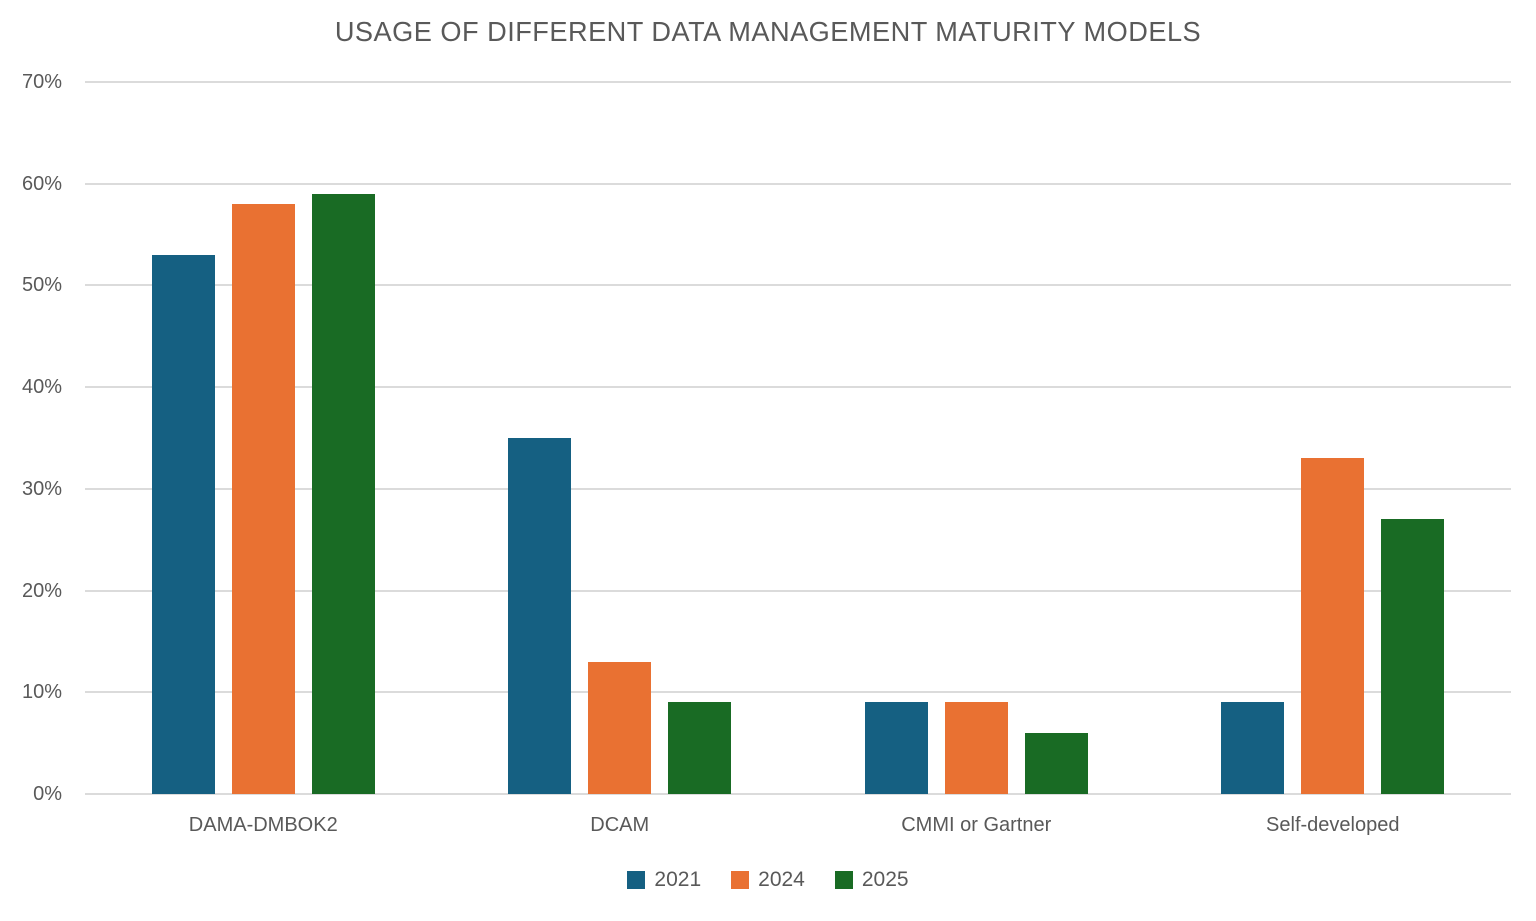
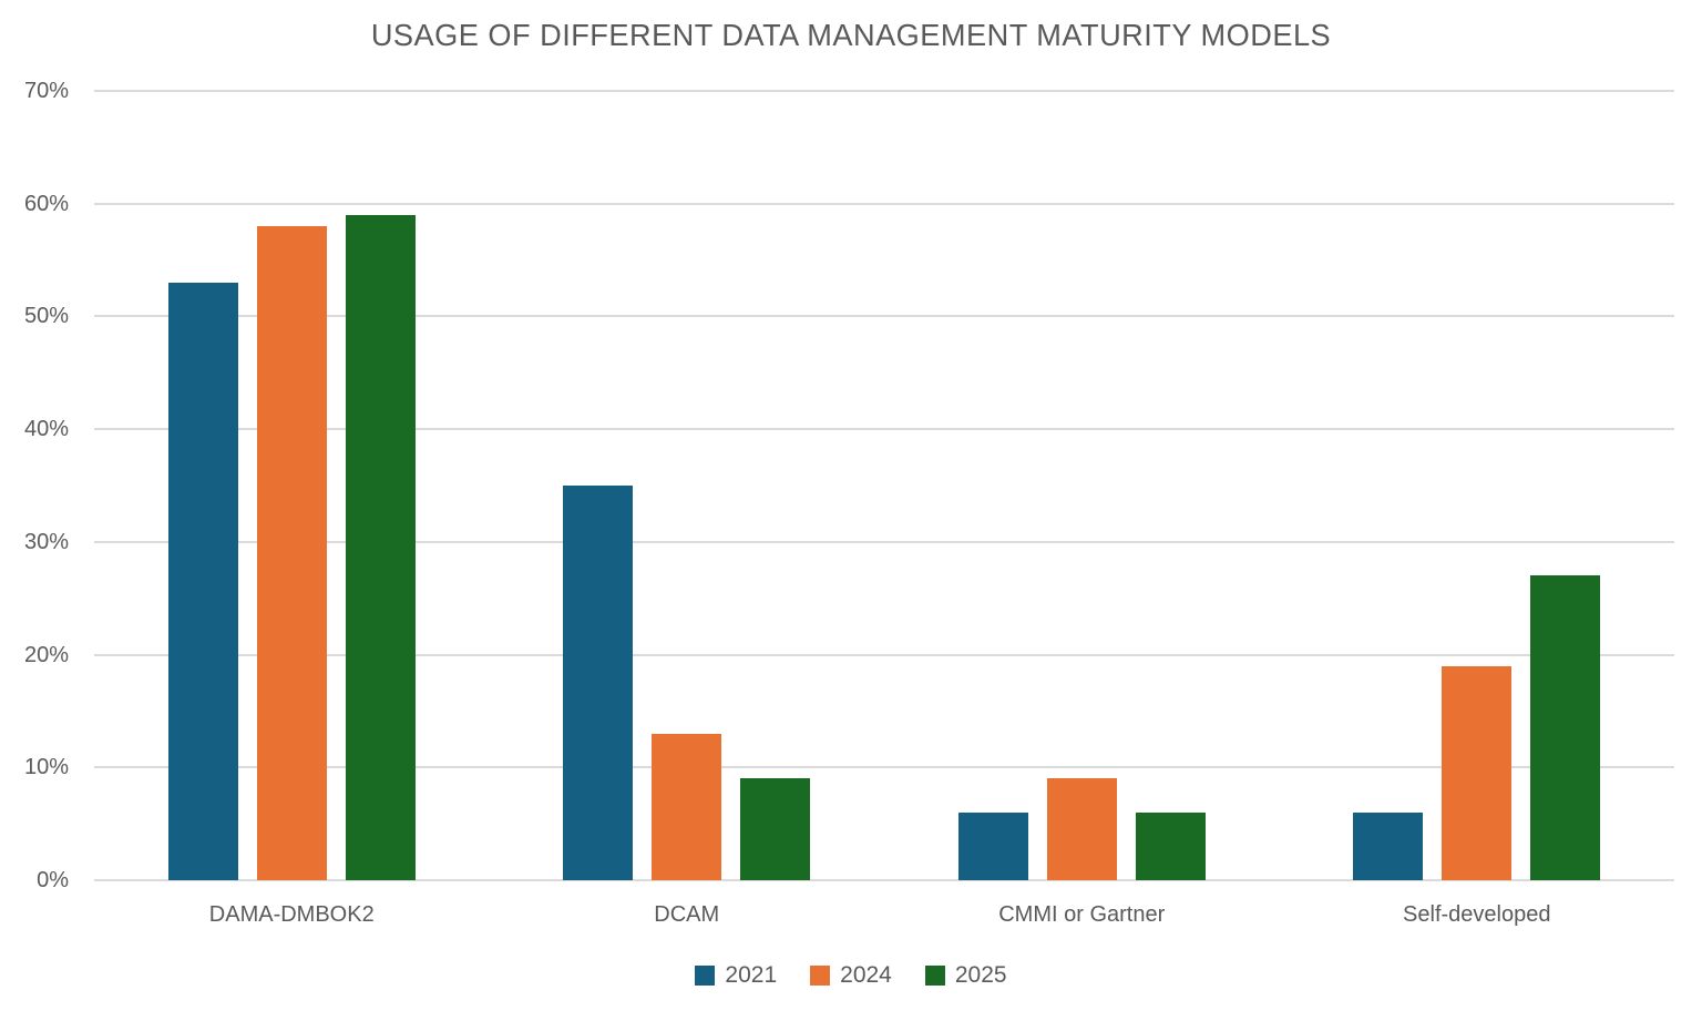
2021/CMMI or Gartner: 9% -> 6%
2021/Self-developed: 9% -> 6%
2024/Self-developed: 33% -> 19%
